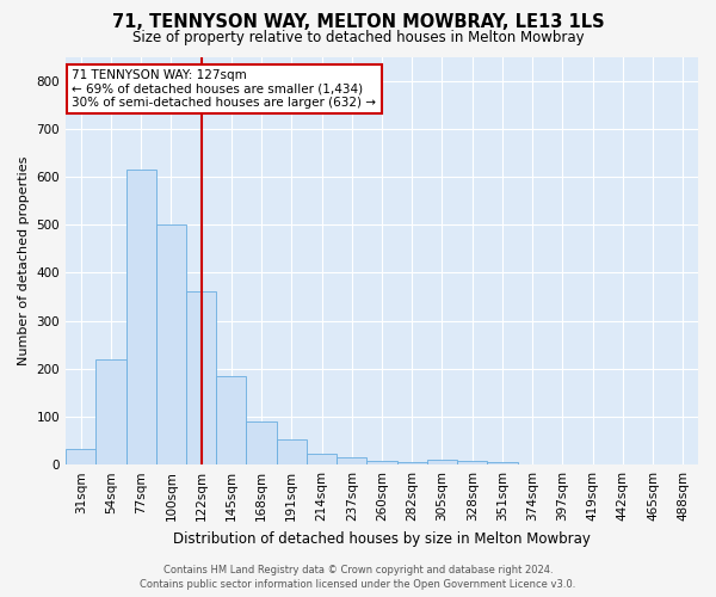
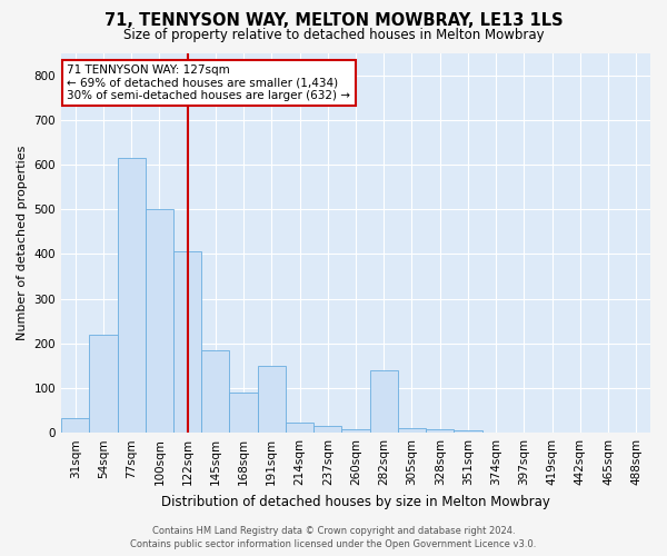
122sqm: 360 -> 405
191sqm: 52 -> 150
282sqm: 5 -> 140
